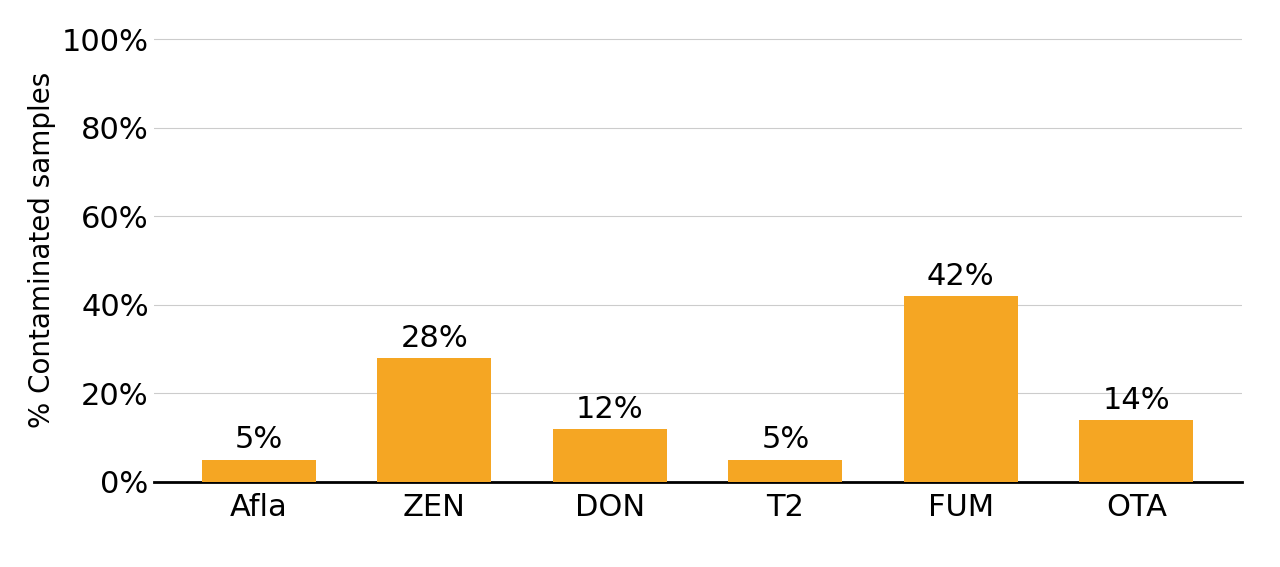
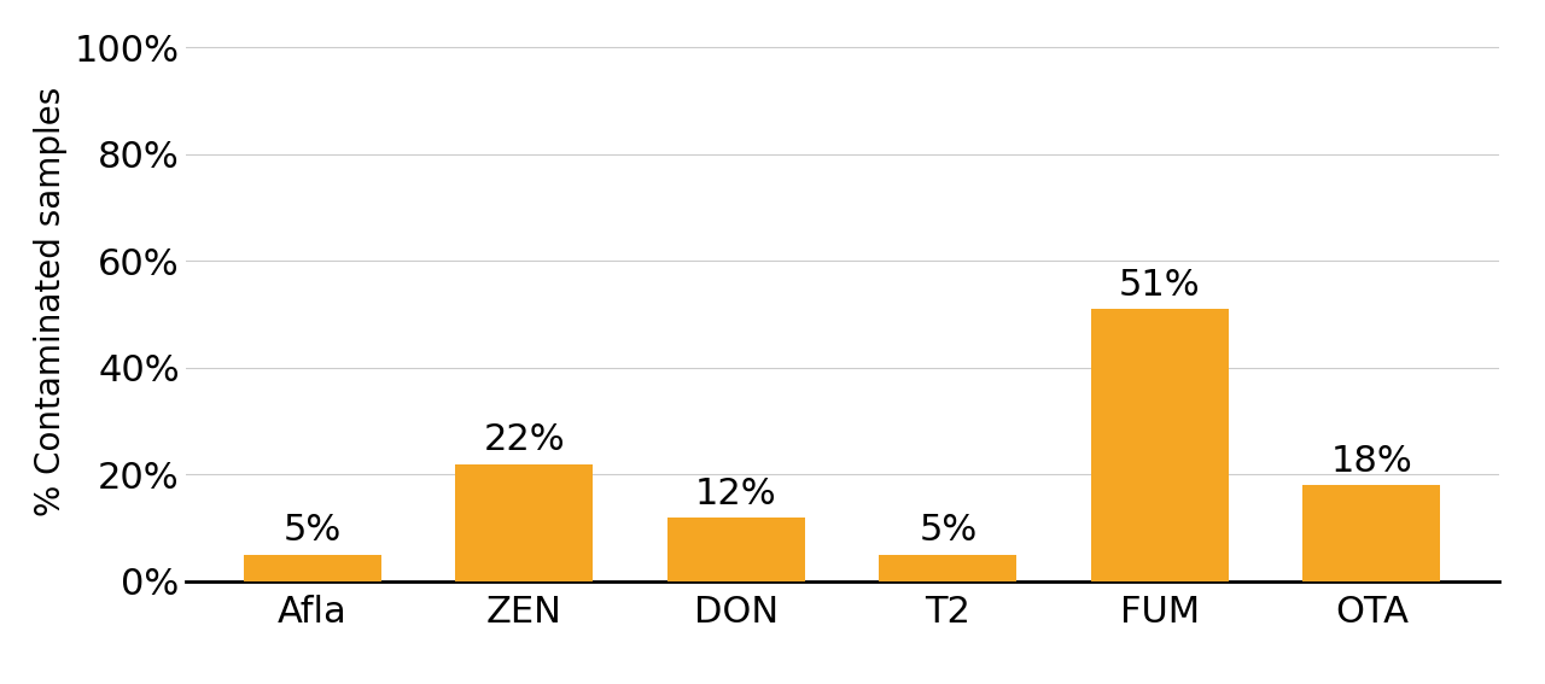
ZEN: 28% -> 22%
FUM: 42% -> 51%
OTA: 14% -> 18%
